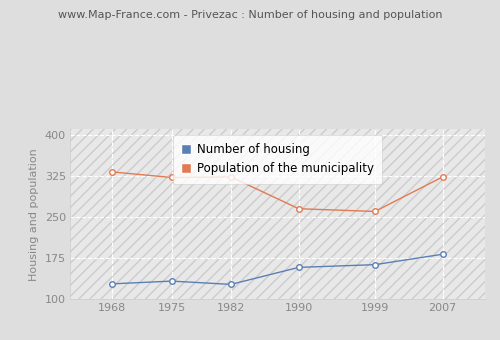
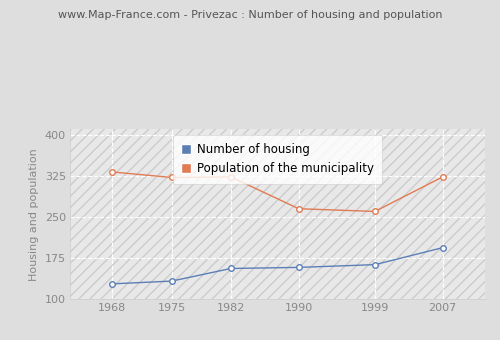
Number of housing/1982: 127 -> 156
Number of housing/2007: 182 -> 194
